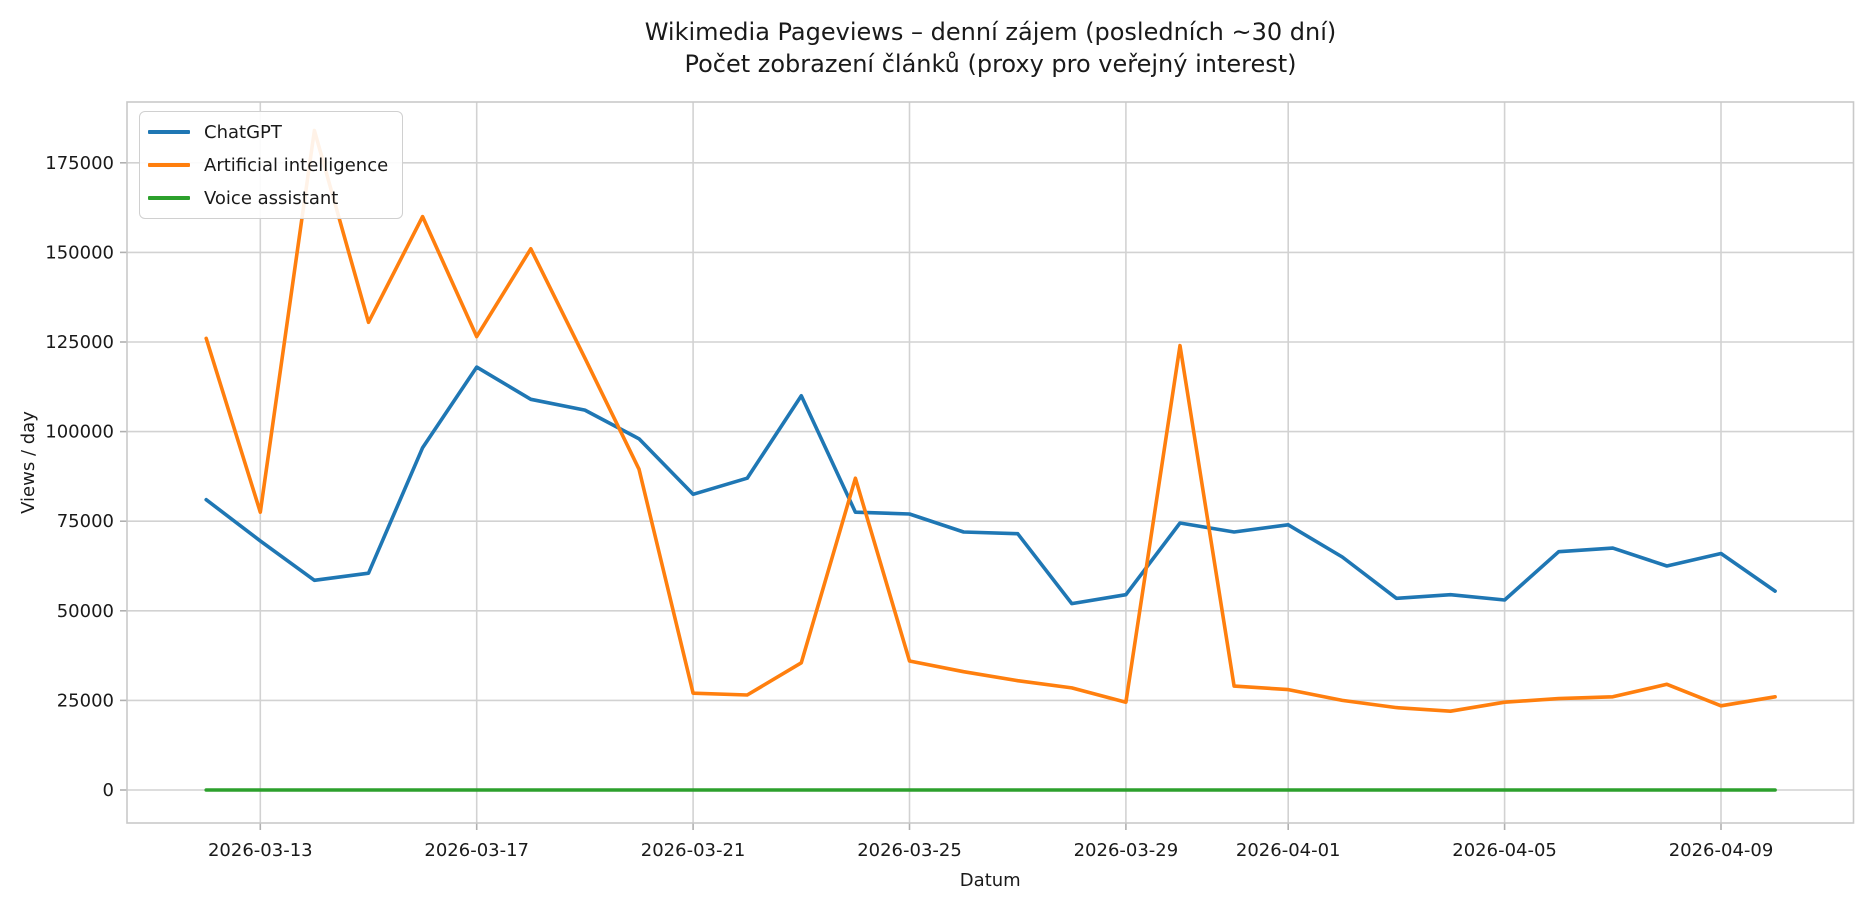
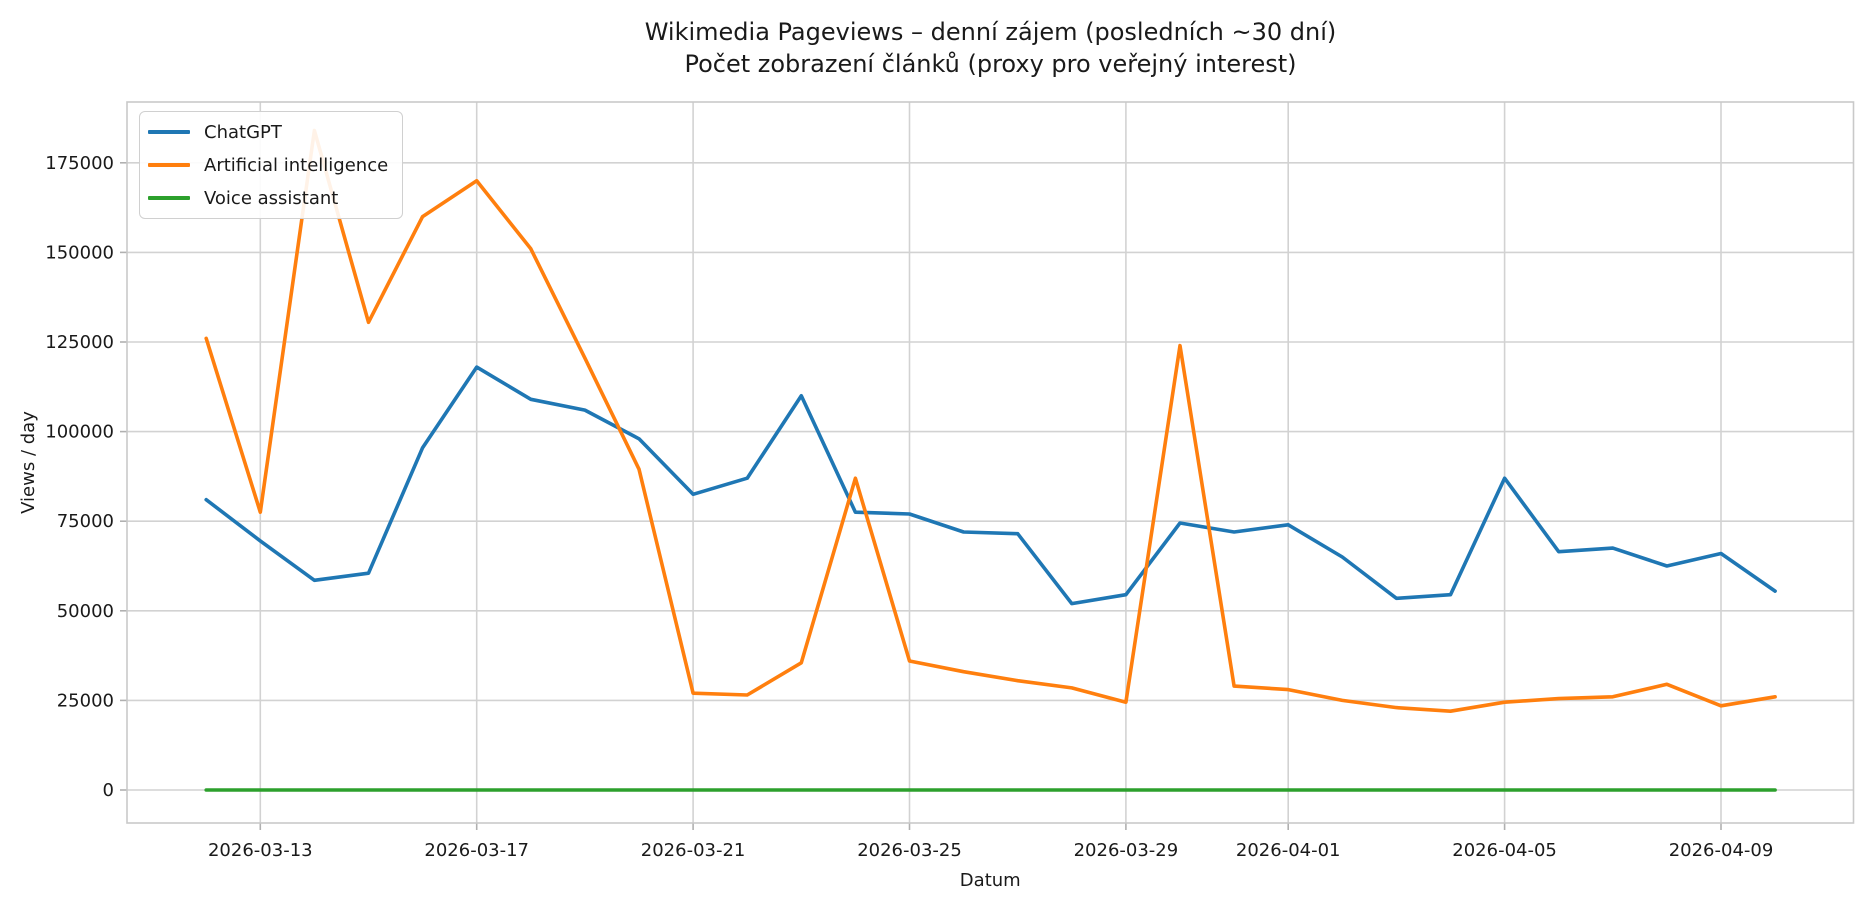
Artificial intelligence/2026-03-17: 126000 -> 170000
ChatGPT/2026-04-05: 53000 -> 87000
